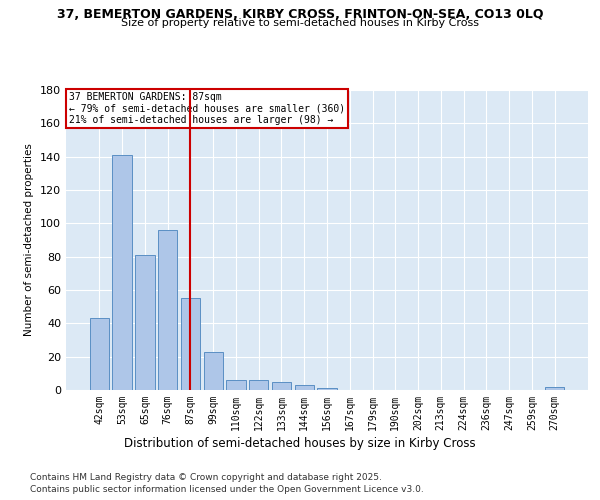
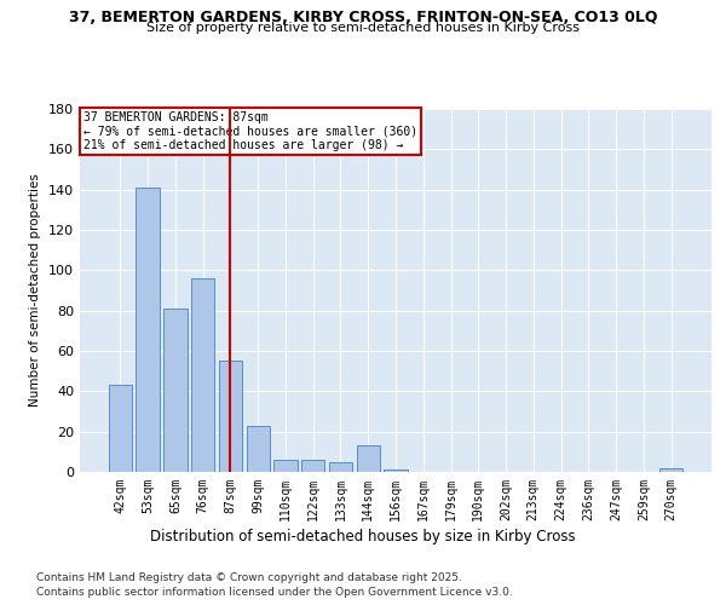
144sqm: 3 -> 13
